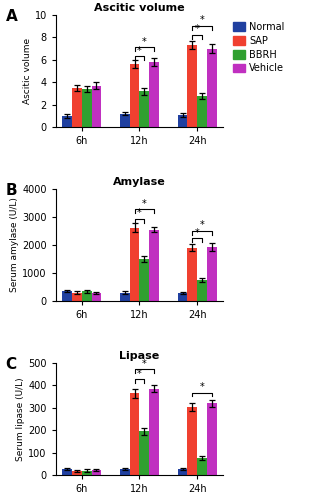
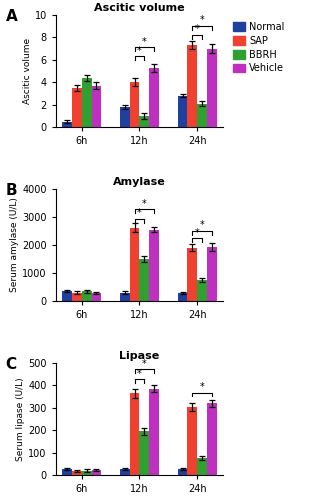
Ascitic volume/Normal/6h: 1.0 -> 0.5
Ascitic volume/BBRH/6h: 3.4 -> 4.4
Ascitic volume/Normal/12h: 1.2 -> 1.8
Ascitic volume/SAP/12h: 5.6 -> 4.0
Ascitic volume/BBRH/12h: 3.2 -> 1.0
Ascitic volume/Vehicle/12h: 5.8 -> 5.3
Ascitic volume/Normal/24h: 1.1 -> 2.8
Ascitic volume/BBRH/24h: 2.8 -> 2.1
